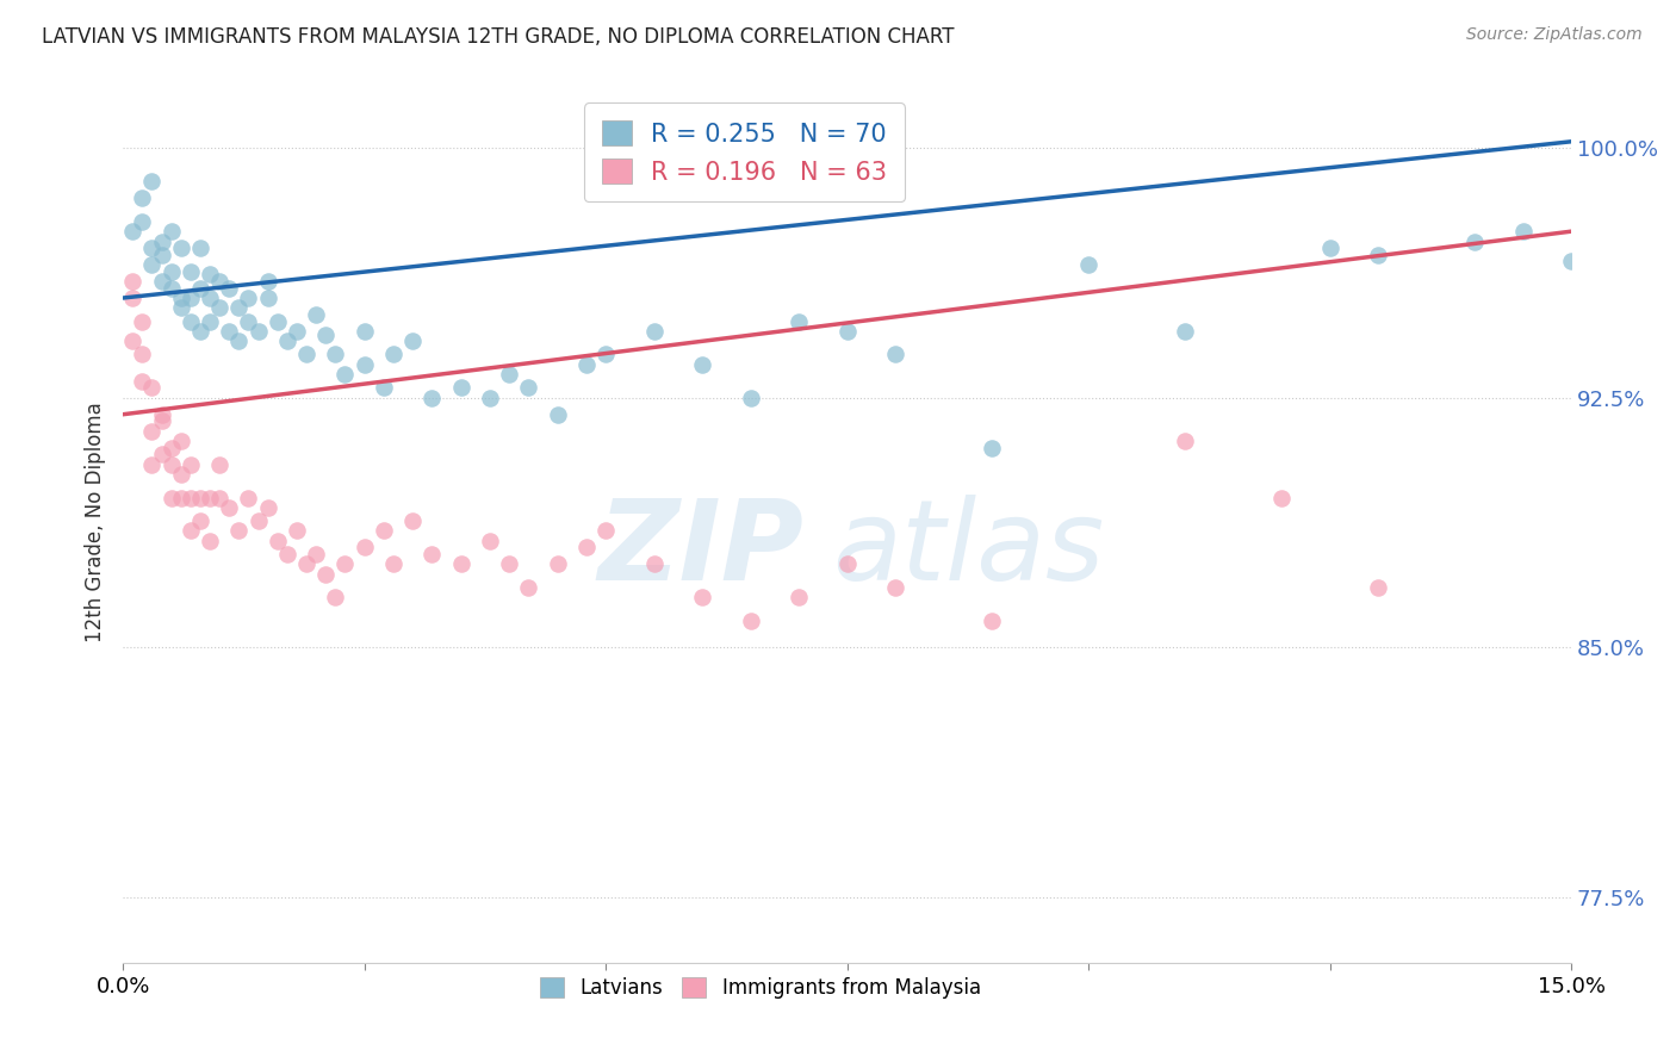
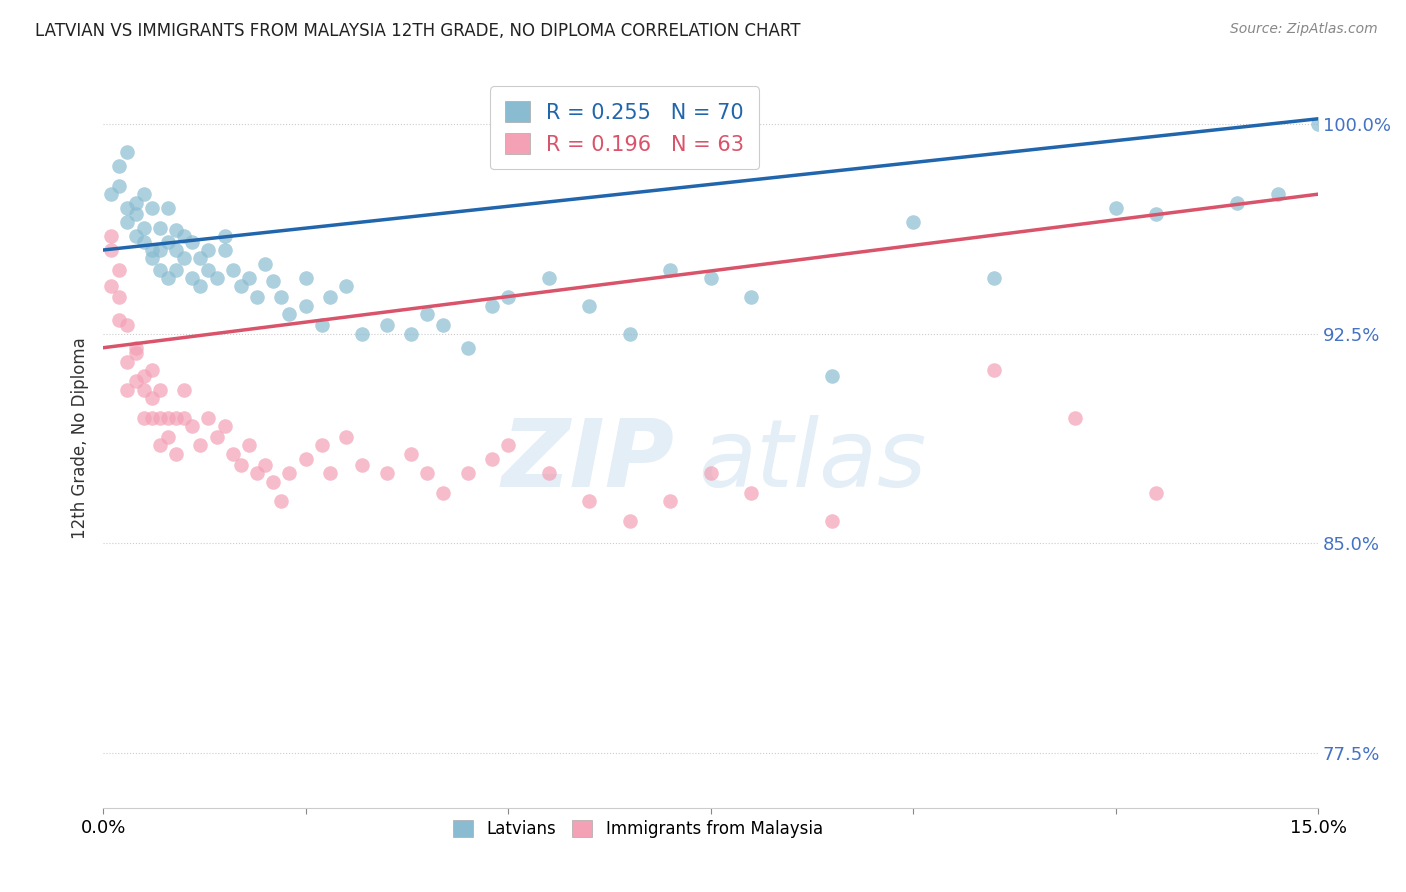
Latvians/15.0%: 96.6% -> 100.0%
